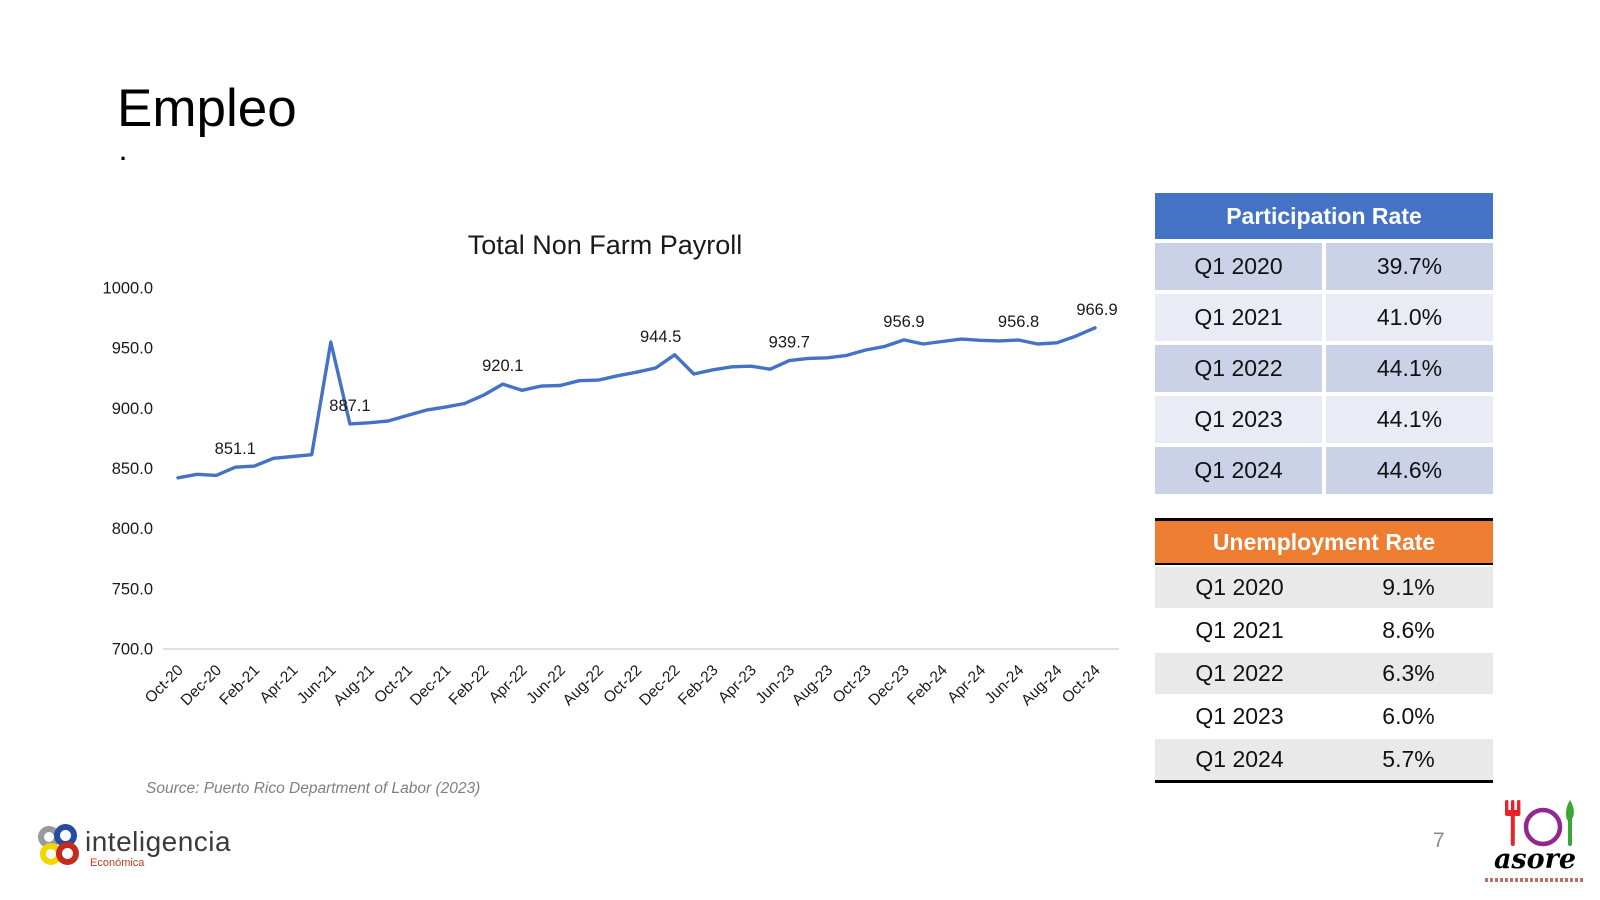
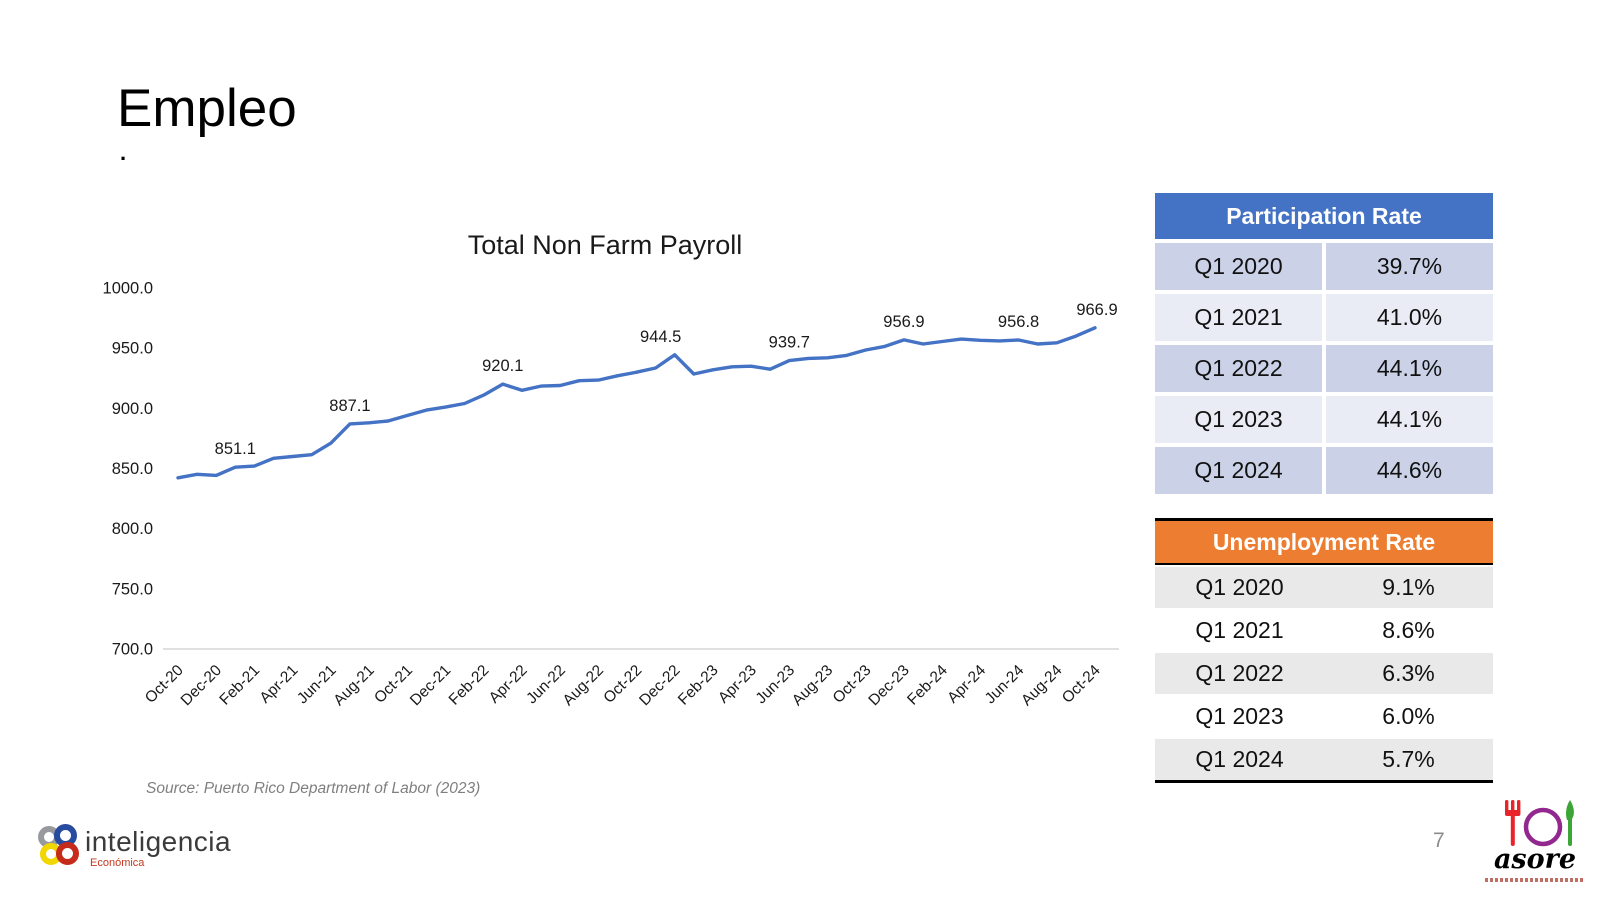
Jun-21: 955 -> 871
